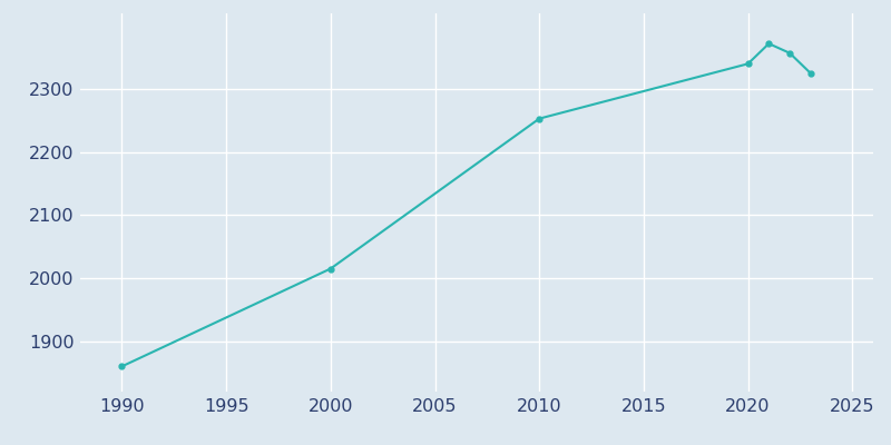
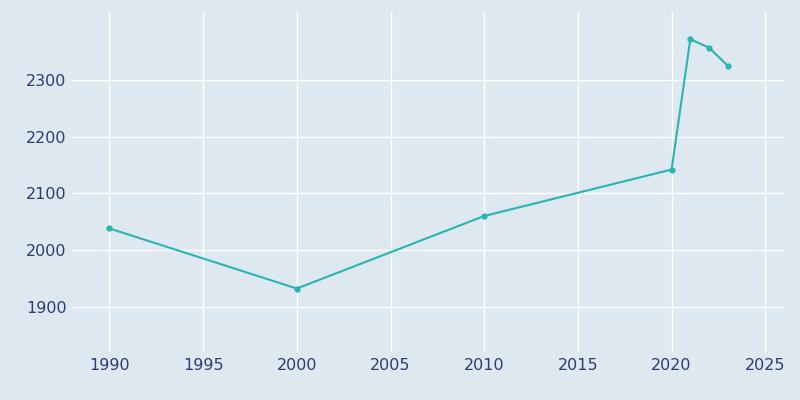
1990: 1860 -> 2038
2000: 2015 -> 1932
2010: 2253 -> 2060
2020: 2340 -> 2142
